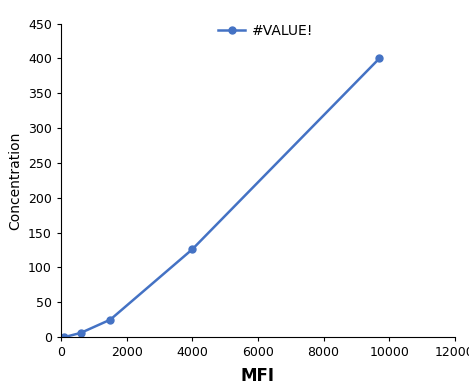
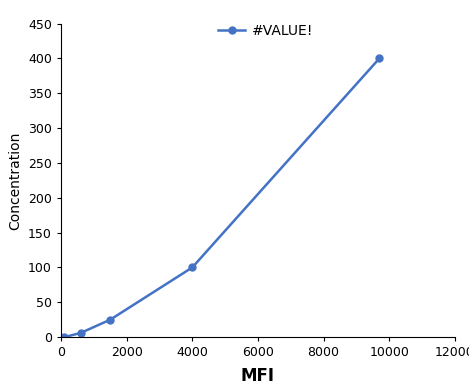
4000: 126 -> 100
